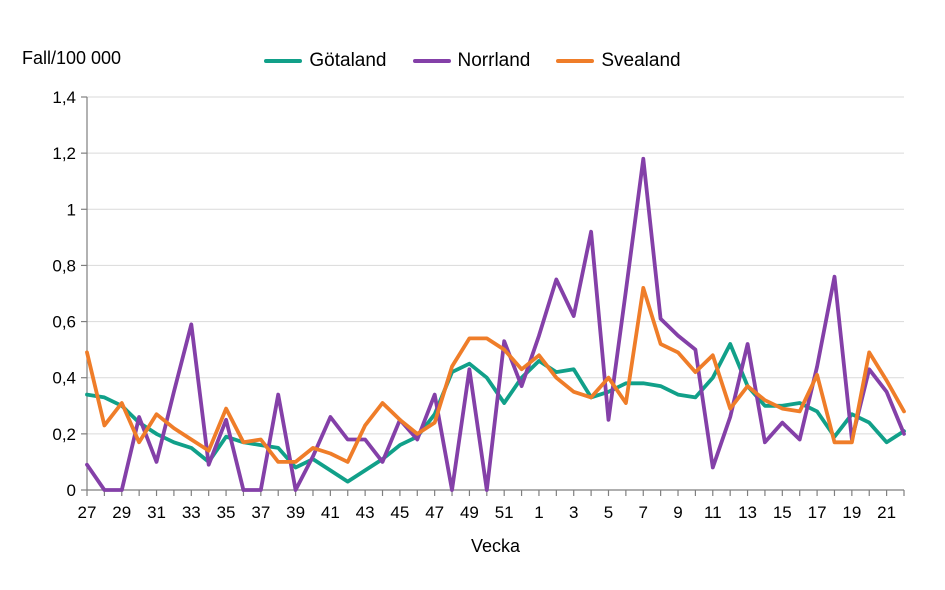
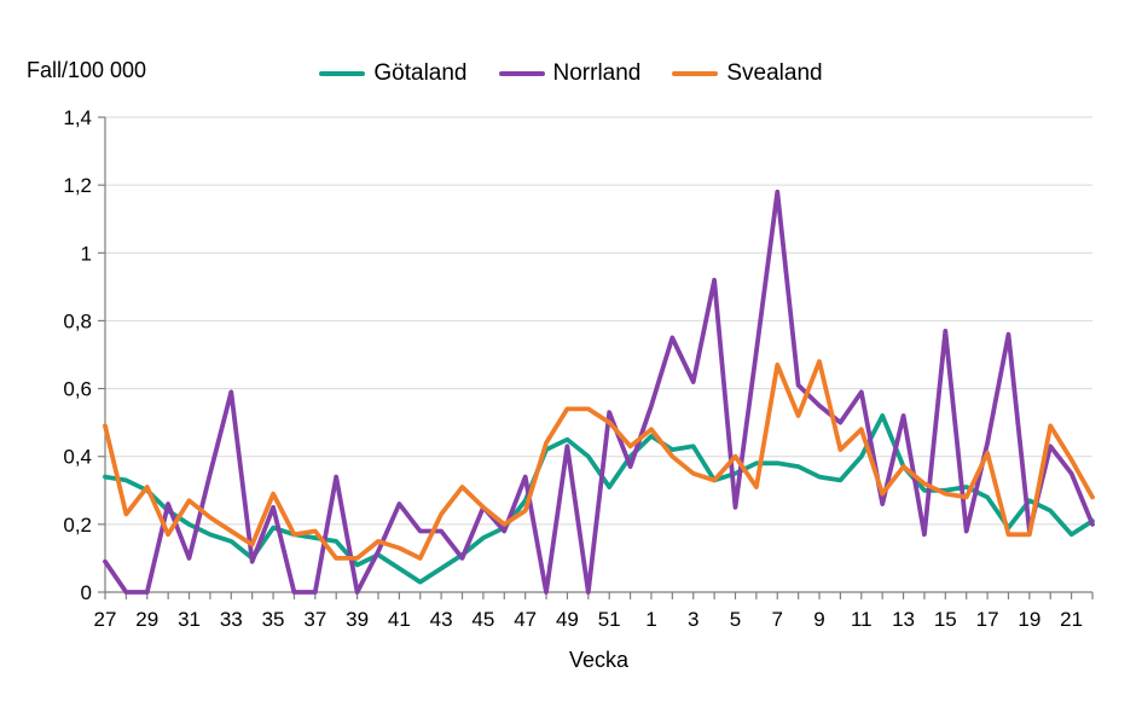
Svealand/7: 0,72 -> 0,67
Svealand/9: 0,49 -> 0,68
Norrland/11: 0,08 -> 0,59
Norrland/15: 0,24 -> 0,77
